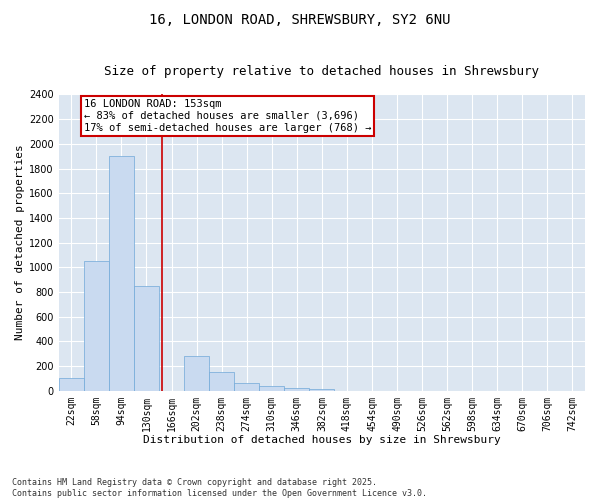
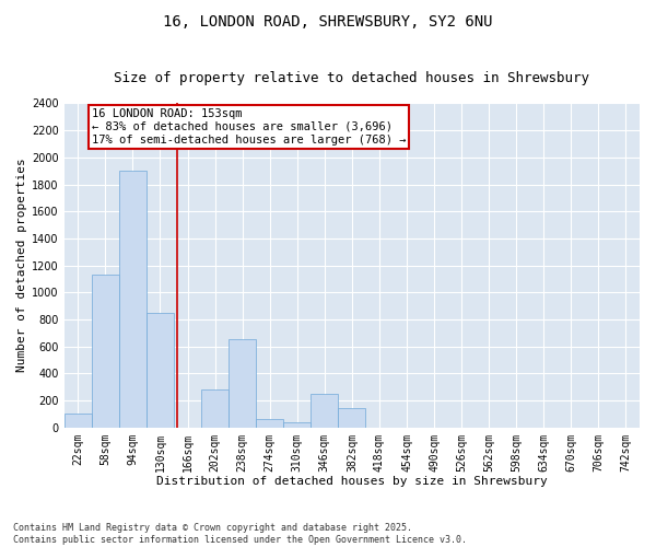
58sqm: 1050 -> 1130
238sqm: 150 -> 650
346sqm: 20 -> 250
382sqm: 10 -> 140
